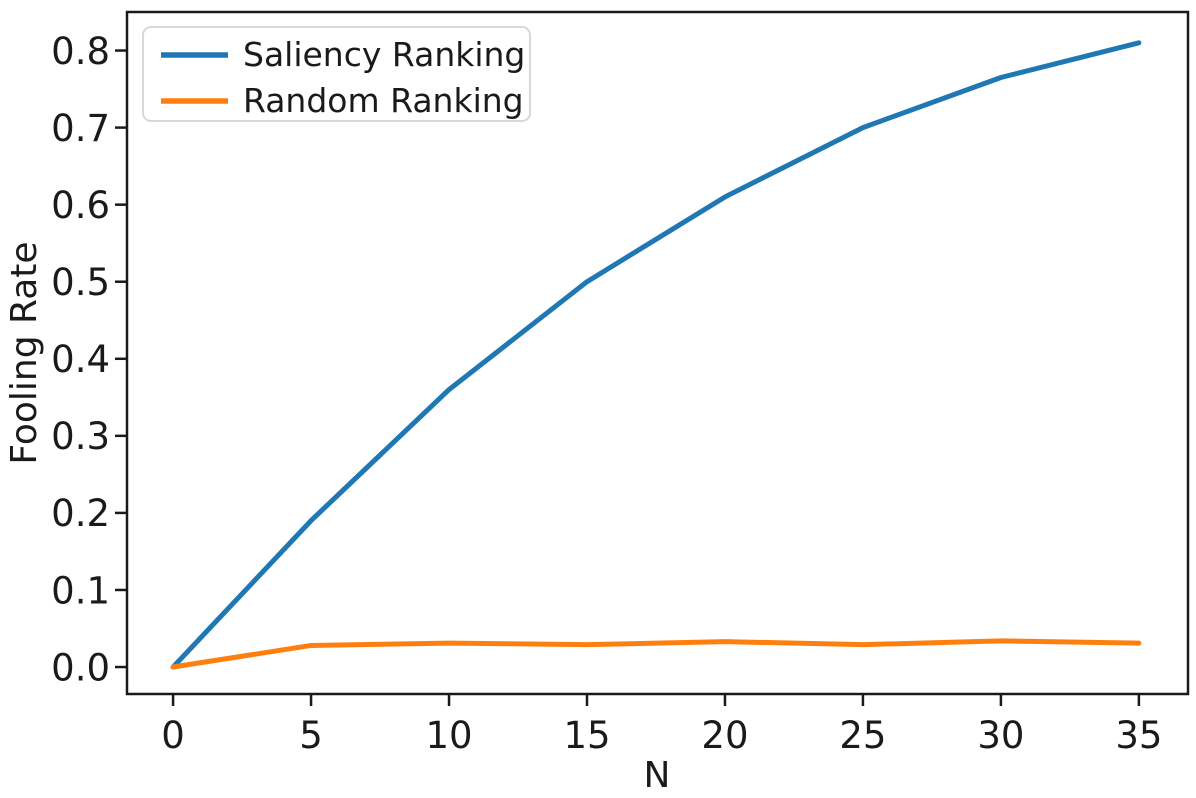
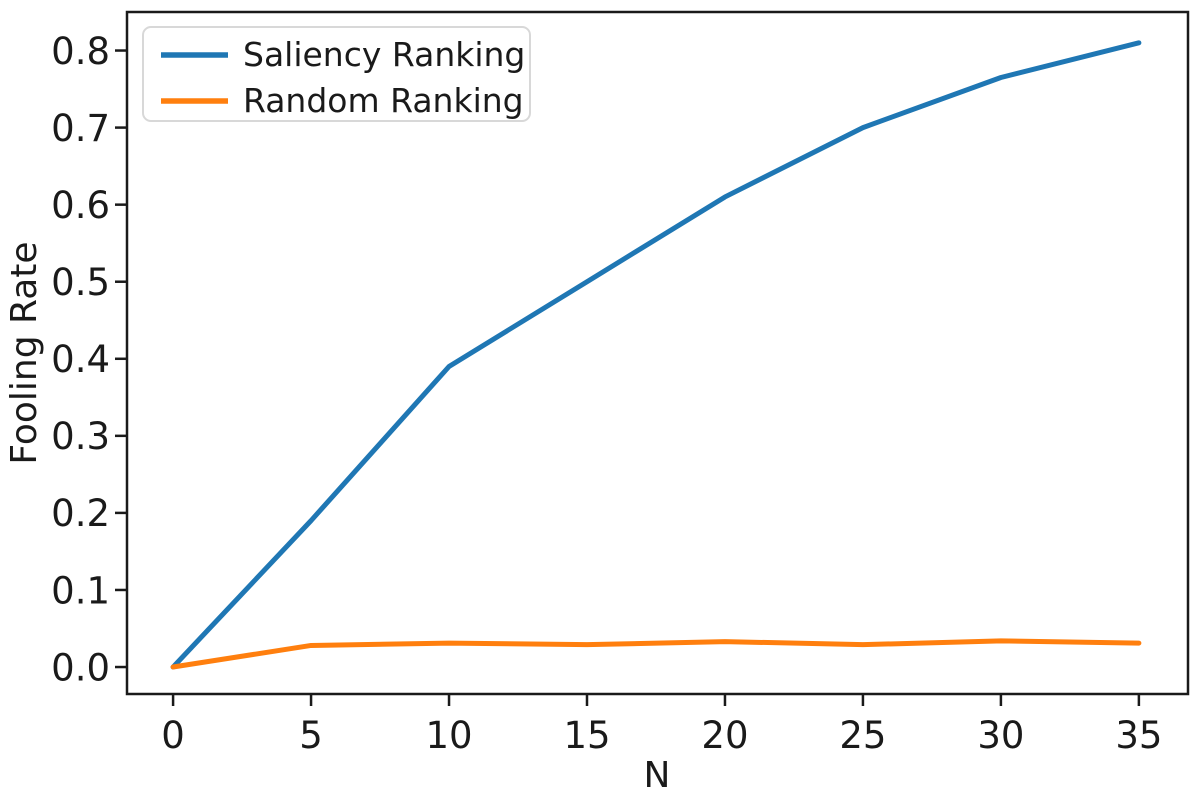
Saliency Ranking/10: 0.36 -> 0.39
